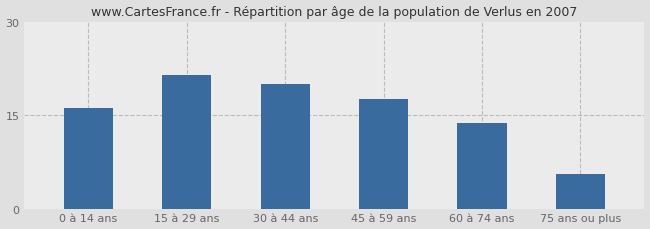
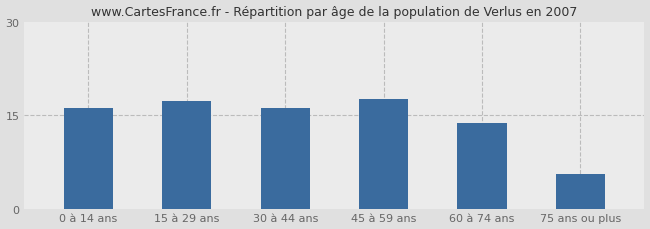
15 à 29 ans: 21.4 -> 17.2
30 à 44 ans: 20.0 -> 16.2
